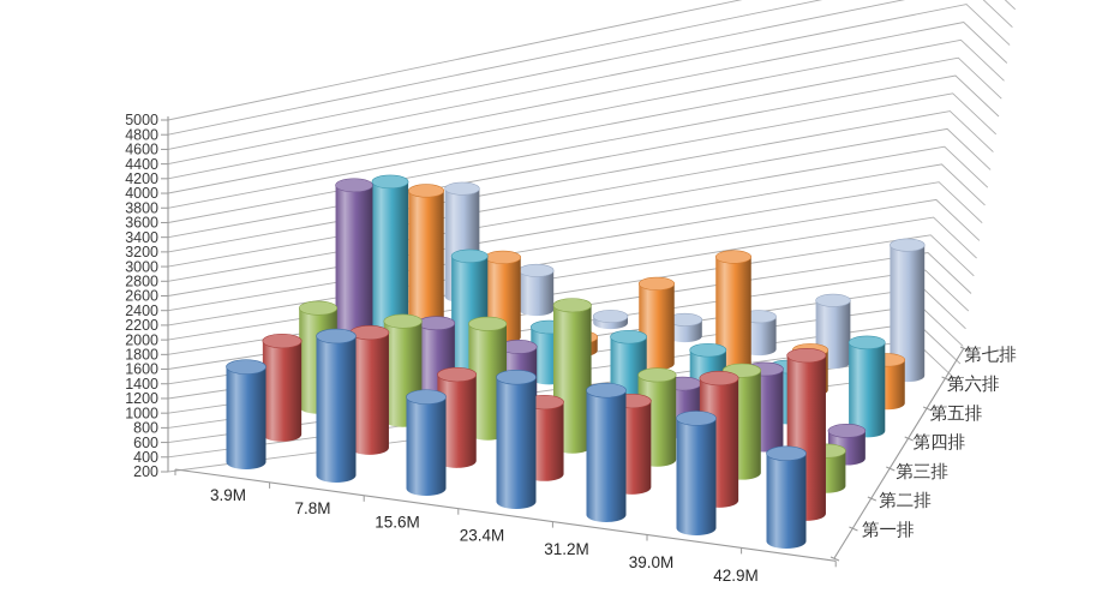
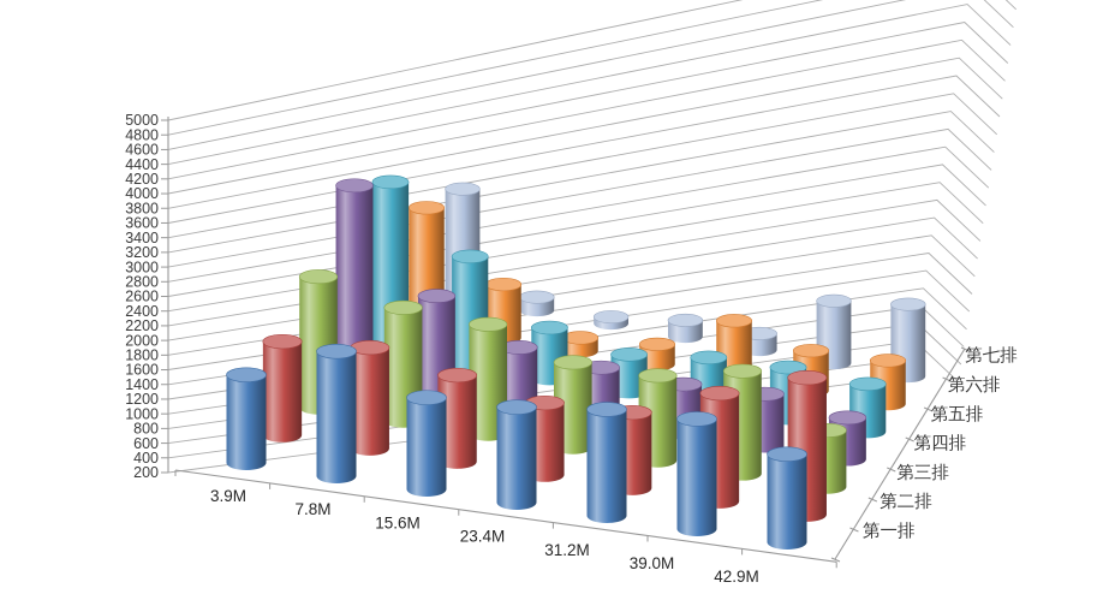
第一排/3.9M: 1500 -> 1400
第三排/3.9M: 1600 -> 2000
第六排/3.9M: 2200 -> 2000
第一排/7.8M: 2100 -> 1900
第二排/7.8M: 1800 -> 1600
第三排/7.8M: 1600 -> 1800
第四排/7.8M: 1200 -> 1600
第六排/7.8M: 1400 -> 1000
第七排/7.8M: 800 -> 400
第一排/23.4M: 1900 -> 1500
第三排/23.4M: 2200 -> 1400
第四排/23.4M: 600 -> 1000
第五排/23.4M: 1000 -> 800
第六排/23.4M: 1400 -> 500
第一排/31.2M: 1900 -> 1600
第二排/31.2M: 1400 -> 1200
第五排/31.2M: 1000 -> 900
第六排/31.2M: 2000 -> 1000
第七排/31.2M: 700 -> 400
第二排/39.0M: 1900 -> 1700
第四排/39.0M: 1300 -> 1000
第二排/42.9M: 2400 -> 2100
第三排/42.9M: 700 -> 1000
第四排/42.9M: 600 -> 800
第五排/42.9M: 1500 -> 900
第七排/42.9M: 2200 -> 1300
